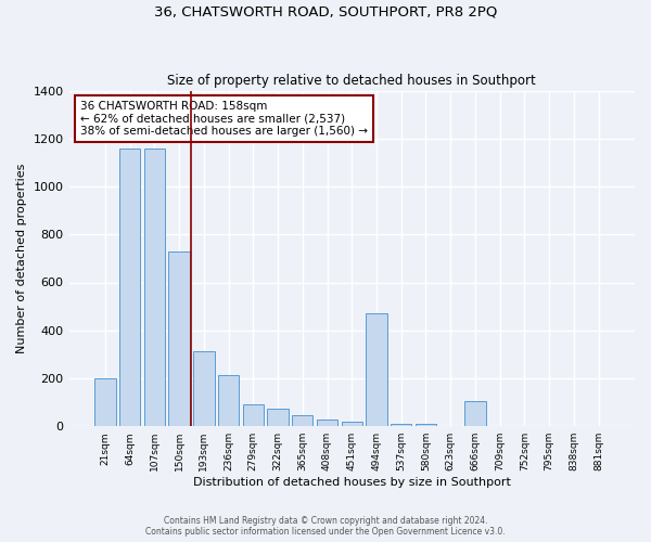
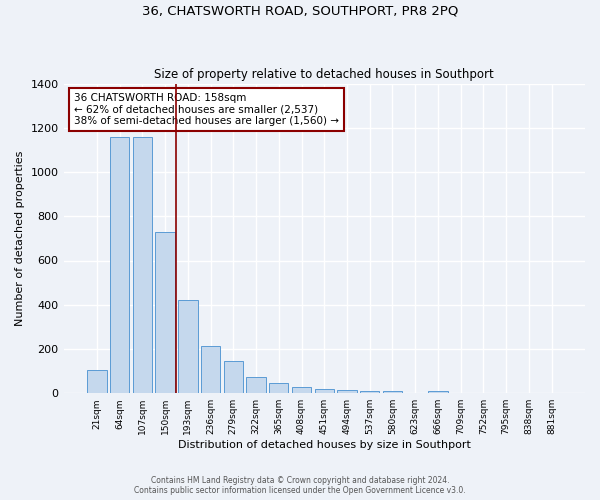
21sqm: 200 -> 107
193sqm: 315 -> 420
279sqm: 90 -> 145
494sqm: 470 -> 15
666sqm: 105 -> 10
